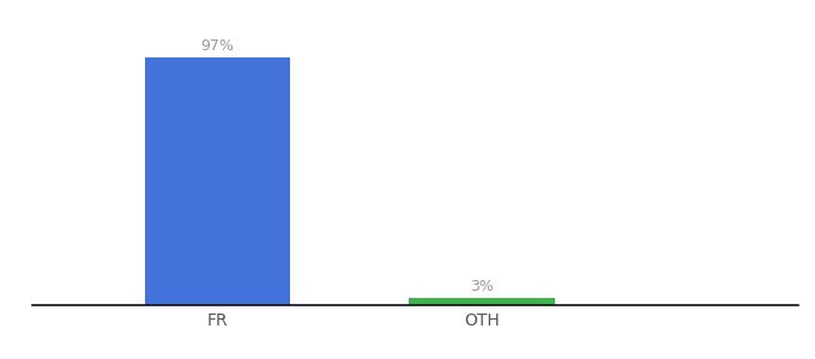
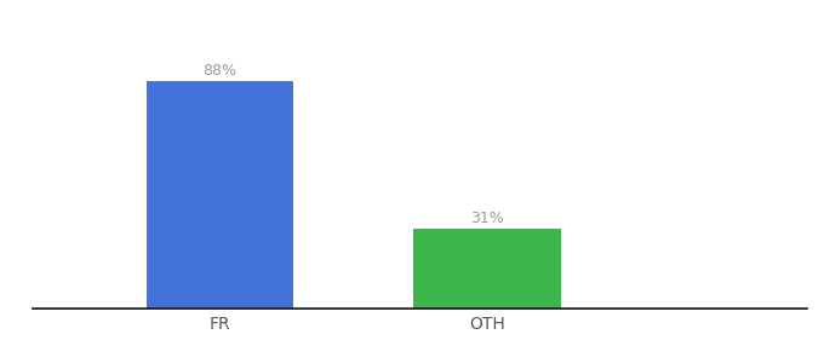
FR: 97% -> 88%
OTH: 3% -> 31%
